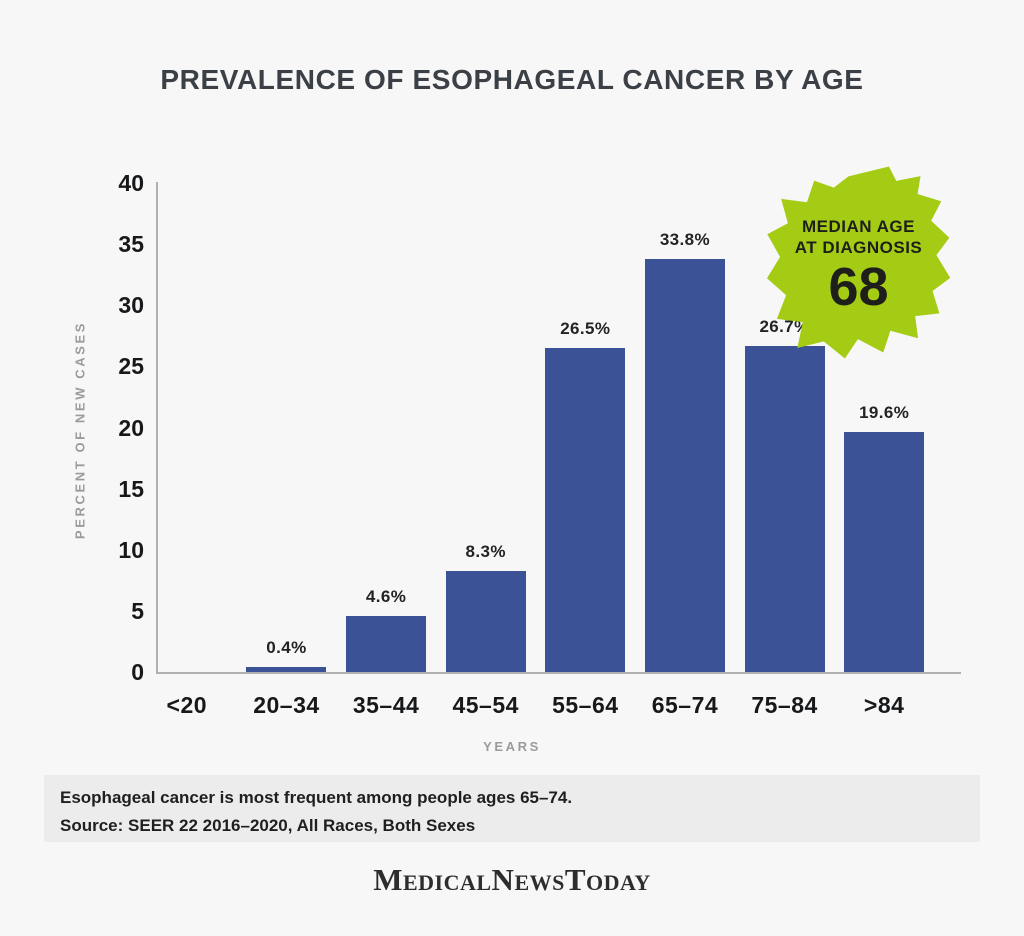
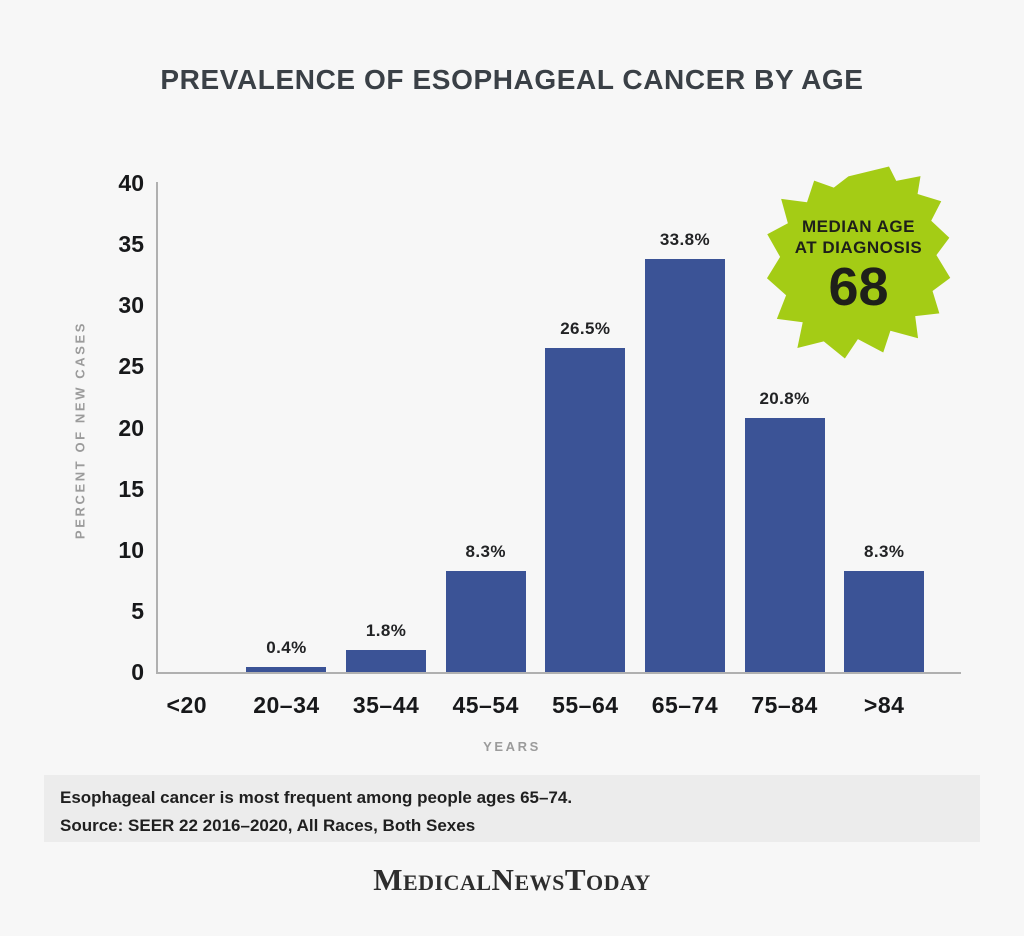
35–44: 4.6% -> 1.8%
75–84: 26.7% -> 20.8%
>84: 19.6% -> 8.3%
